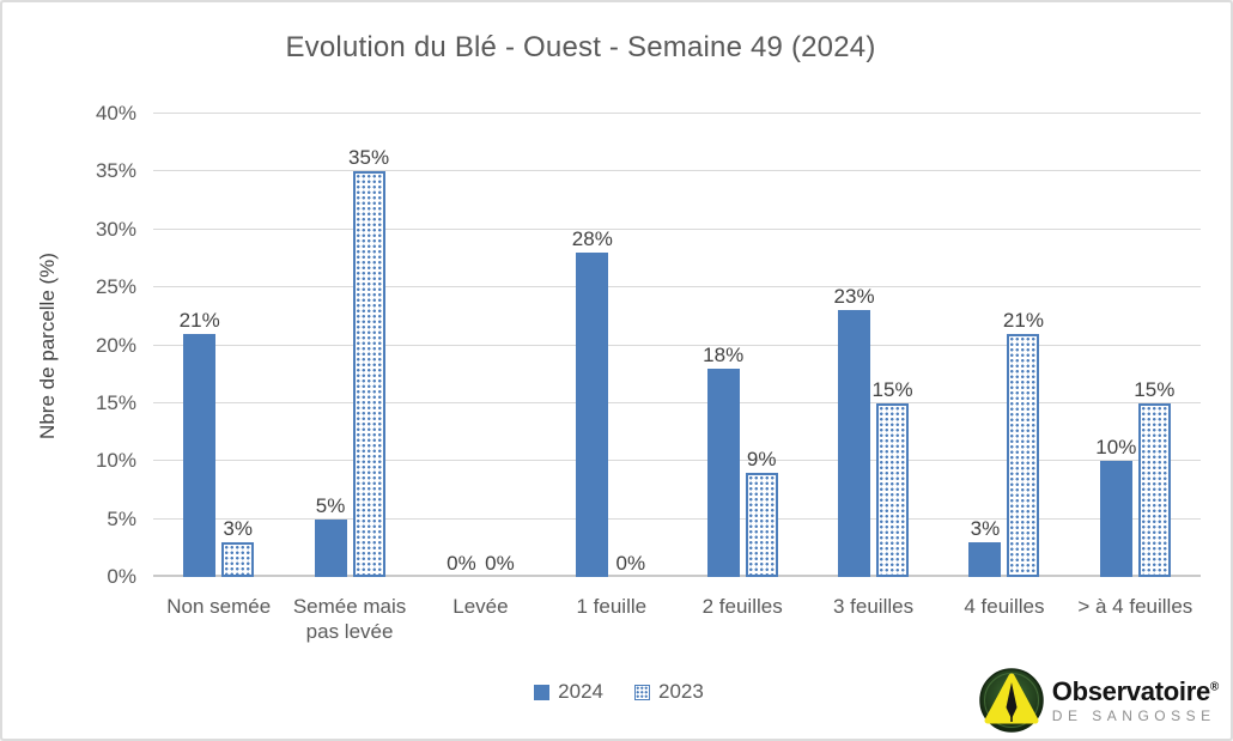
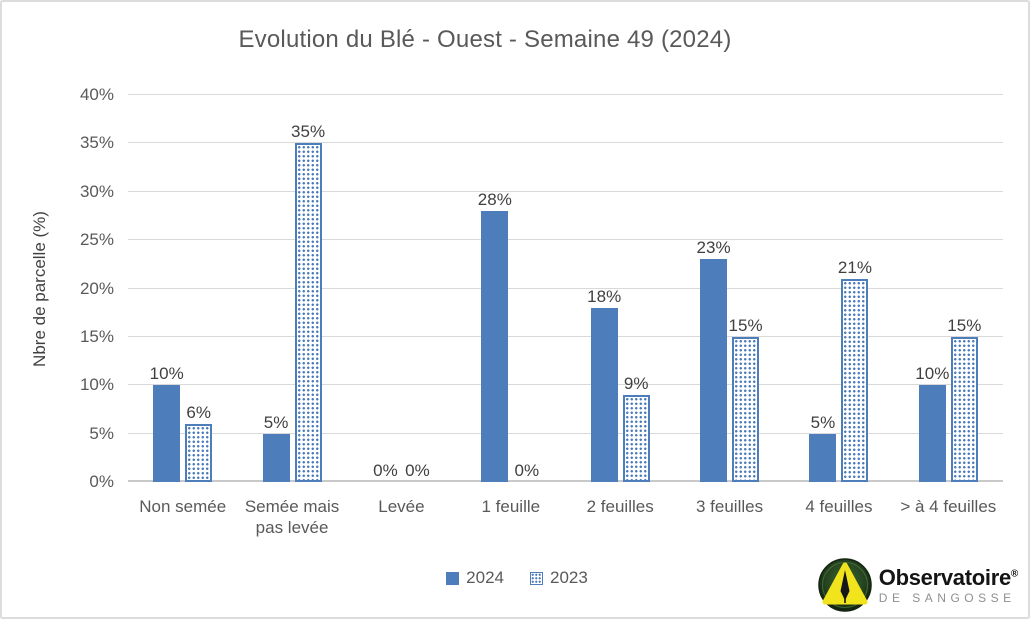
2024/Non semée: 21% -> 10%
2023/Non semée: 3% -> 6%
2024/4 feuilles: 3% -> 5%
